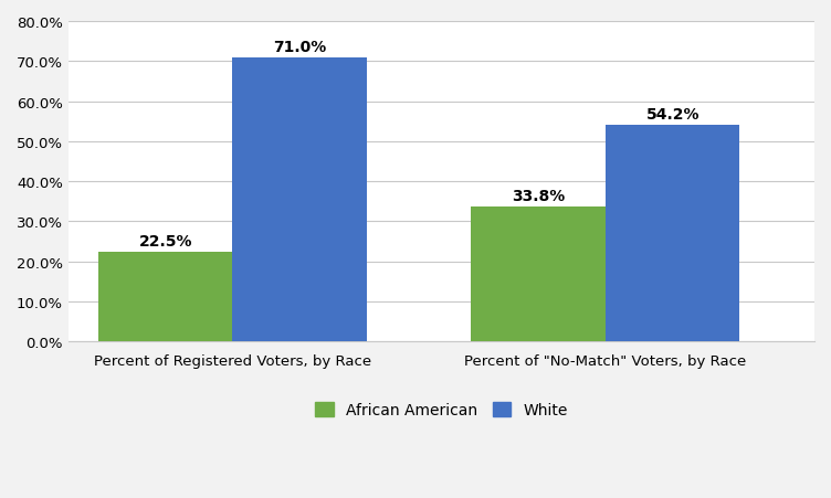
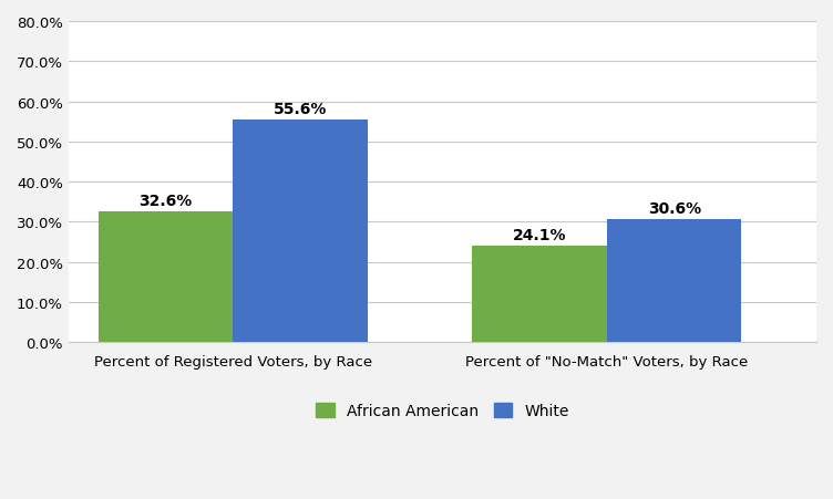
African American/Percent of Registered Voters, by Race: 22.5% -> 32.6%
White/Percent of Registered Voters, by Race: 71.0% -> 55.6%
African American/Percent of "No-Match" Voters, by Race: 33.8% -> 24.1%
White/Percent of "No-Match" Voters, by Race: 54.2% -> 30.6%
